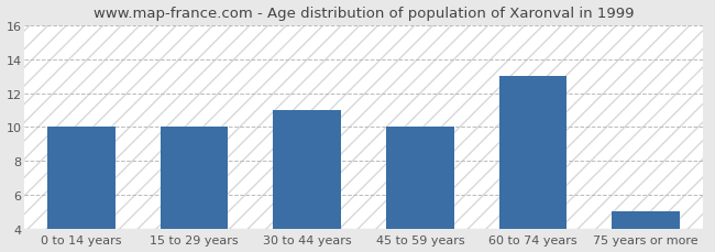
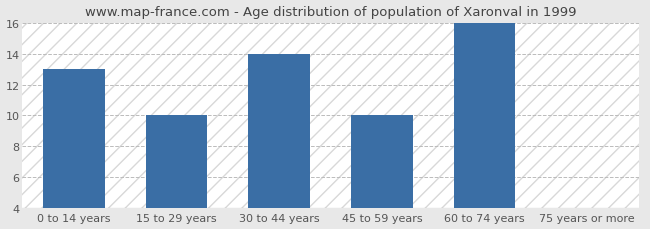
0 to 14 years: 10 -> 13
30 to 44 years: 11 -> 14
60 to 74 years: 13 -> 16
75 years or more: 5 -> 4
